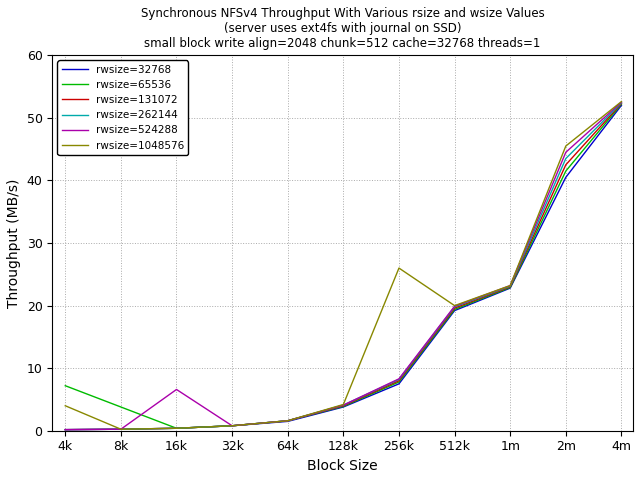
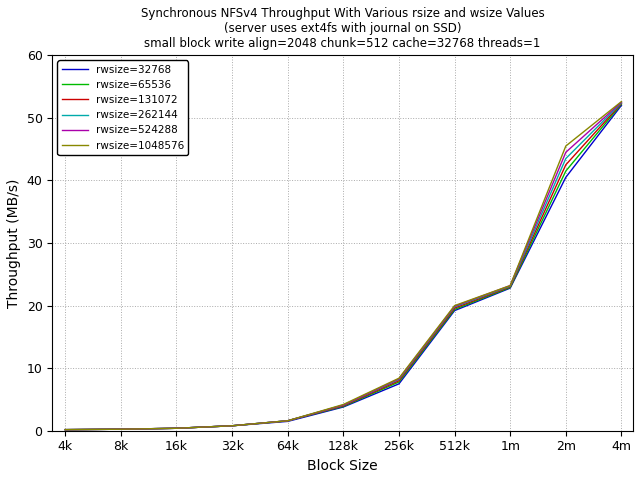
rwsize=65536/4k: 7.2 -> 0.2
rwsize=1048576/4k: 4.0 -> 0.2
rwsize=65536/8k: 3.8 -> 0.2
rwsize=524288/16k: 6.6 -> 0.4
rwsize=1048576/256k: 26.0 -> 8.4
